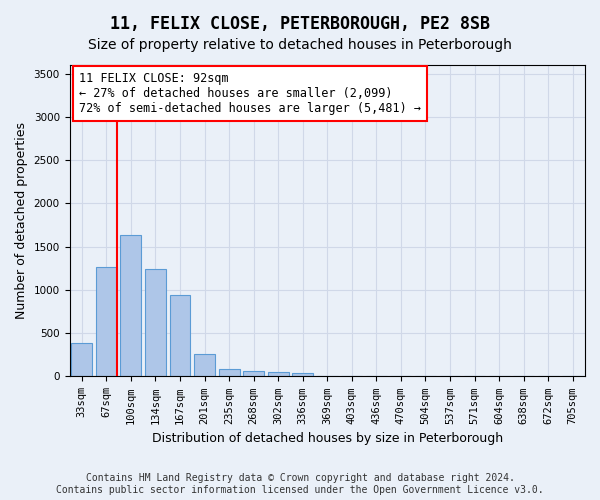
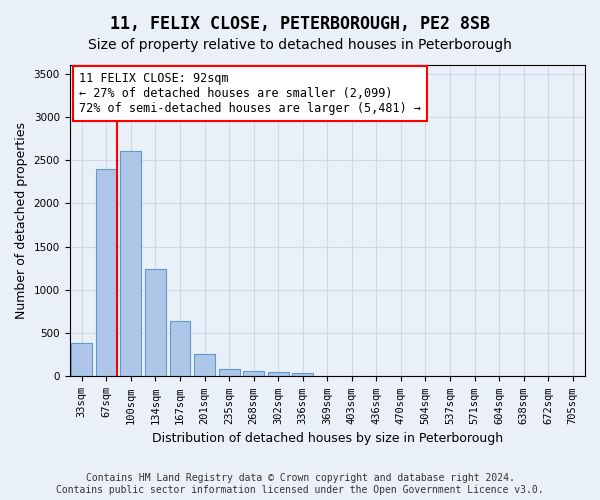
67sqm: 1260 -> 2400
100sqm: 1640 -> 2610
167sqm: 940 -> 640
